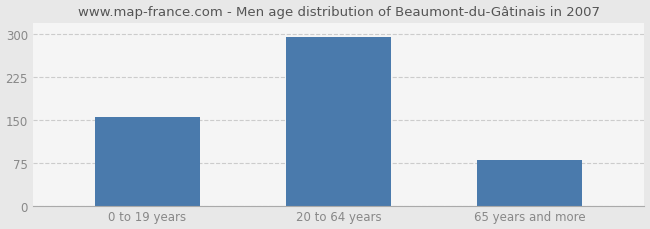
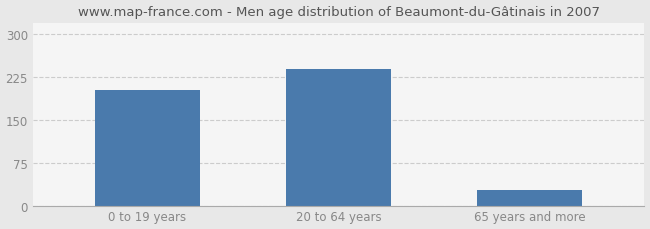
0 to 19 years: 155 -> 202
20 to 64 years: 295 -> 240
65 years and more: 80 -> 28
